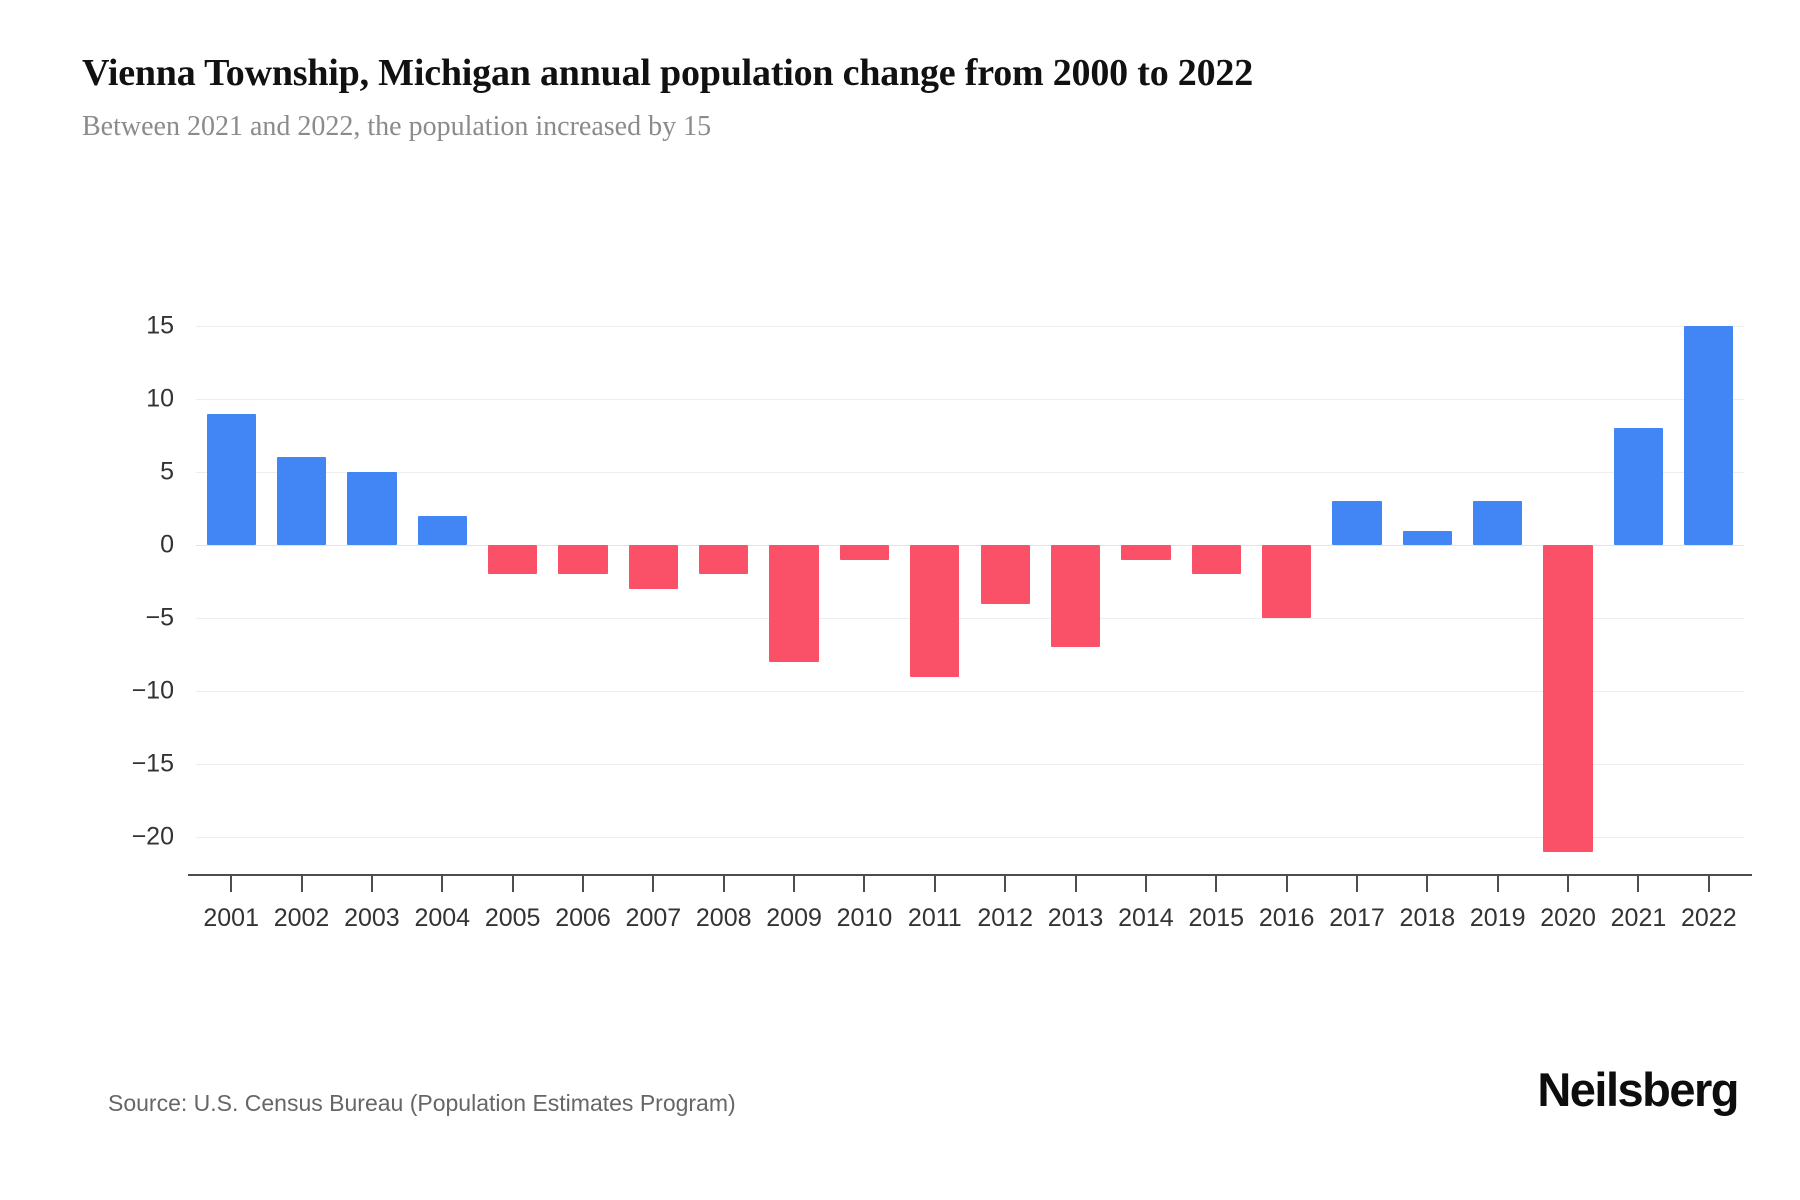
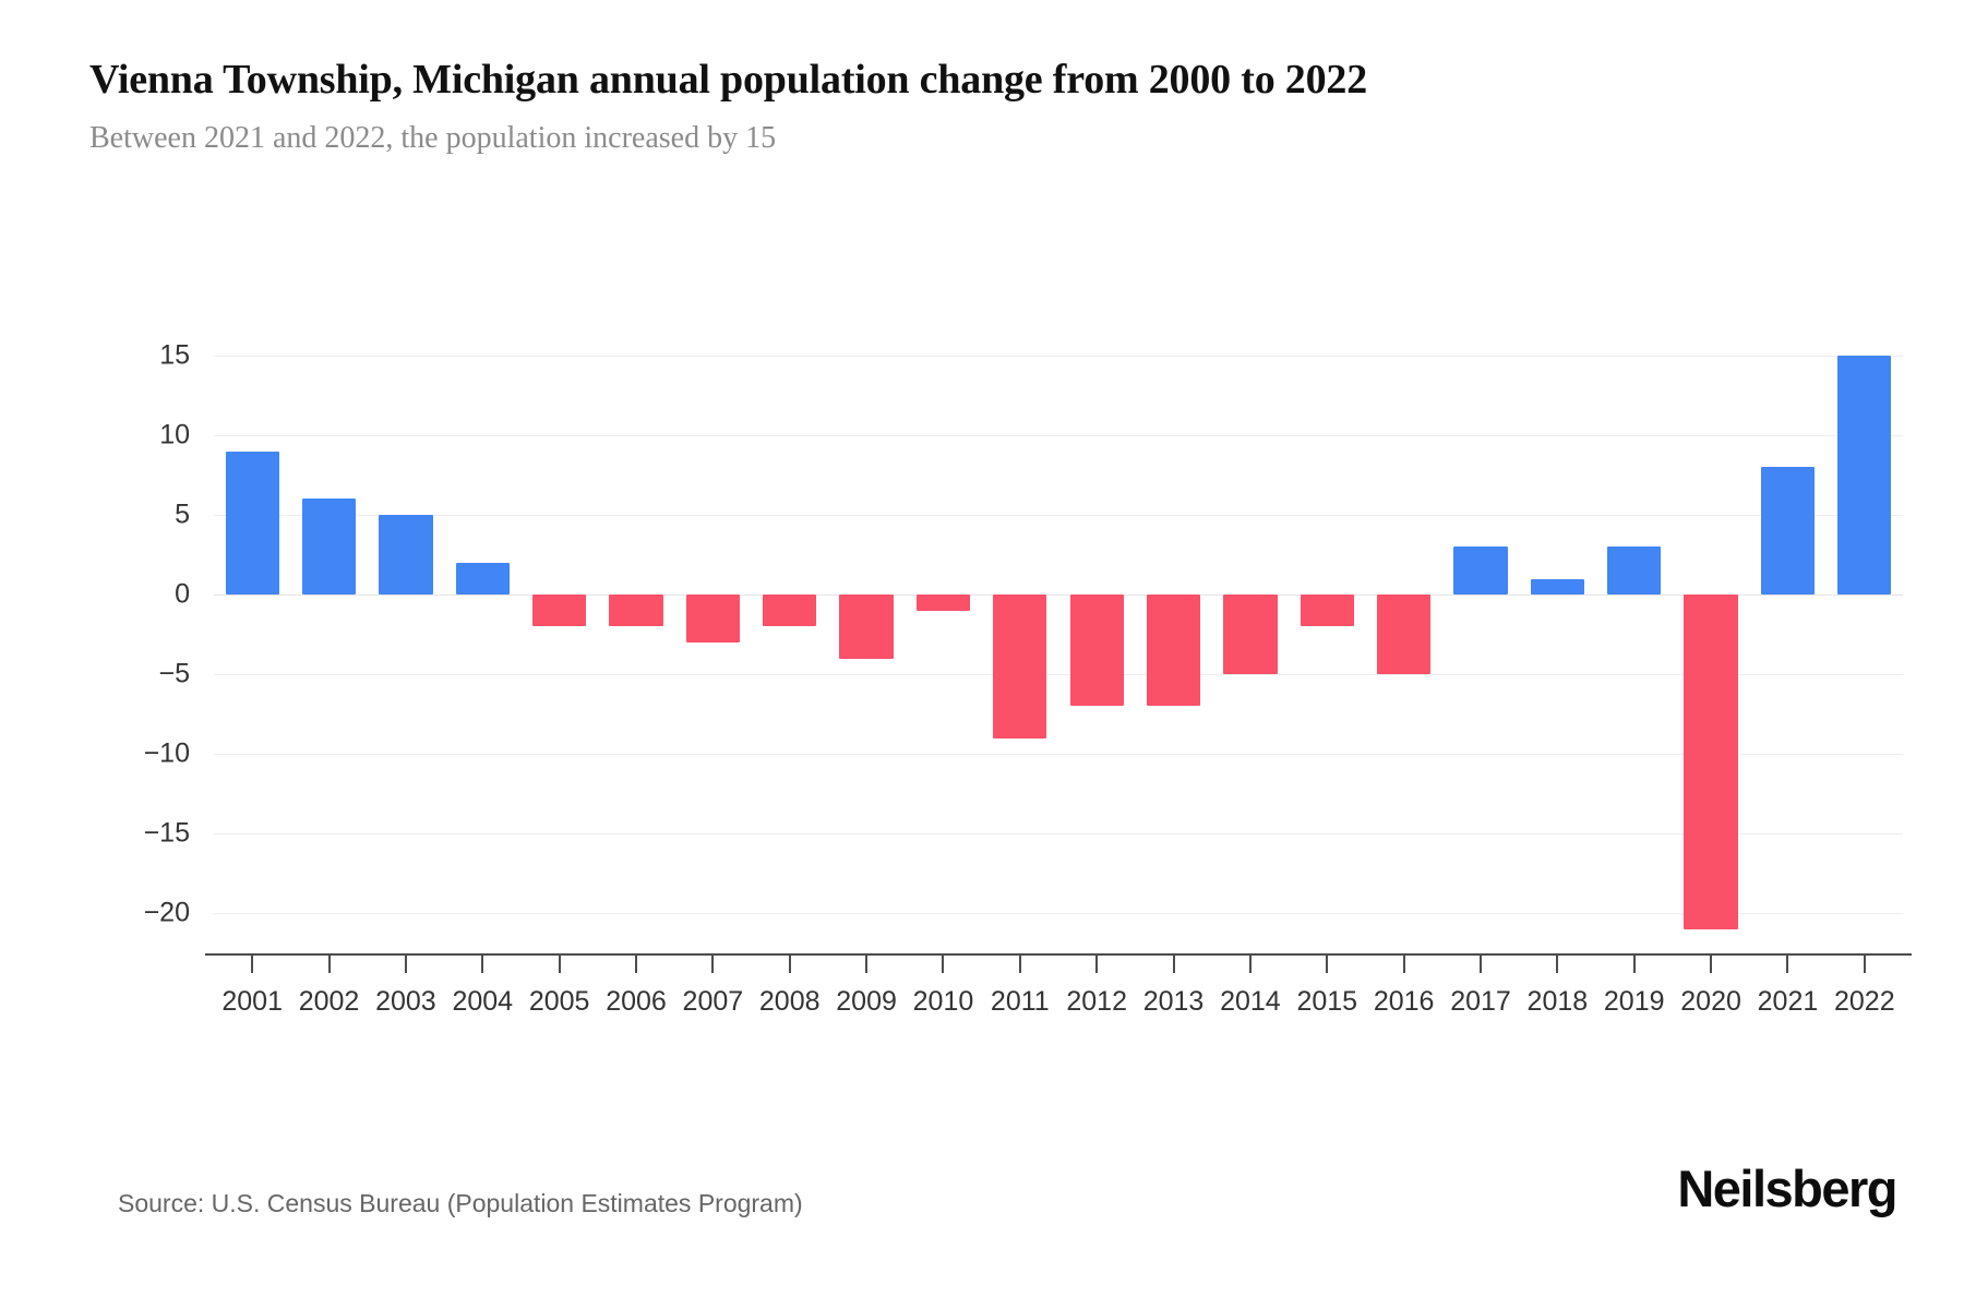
2009: -8 -> -4
2012: -4 -> -7
2014: -1 -> -5
